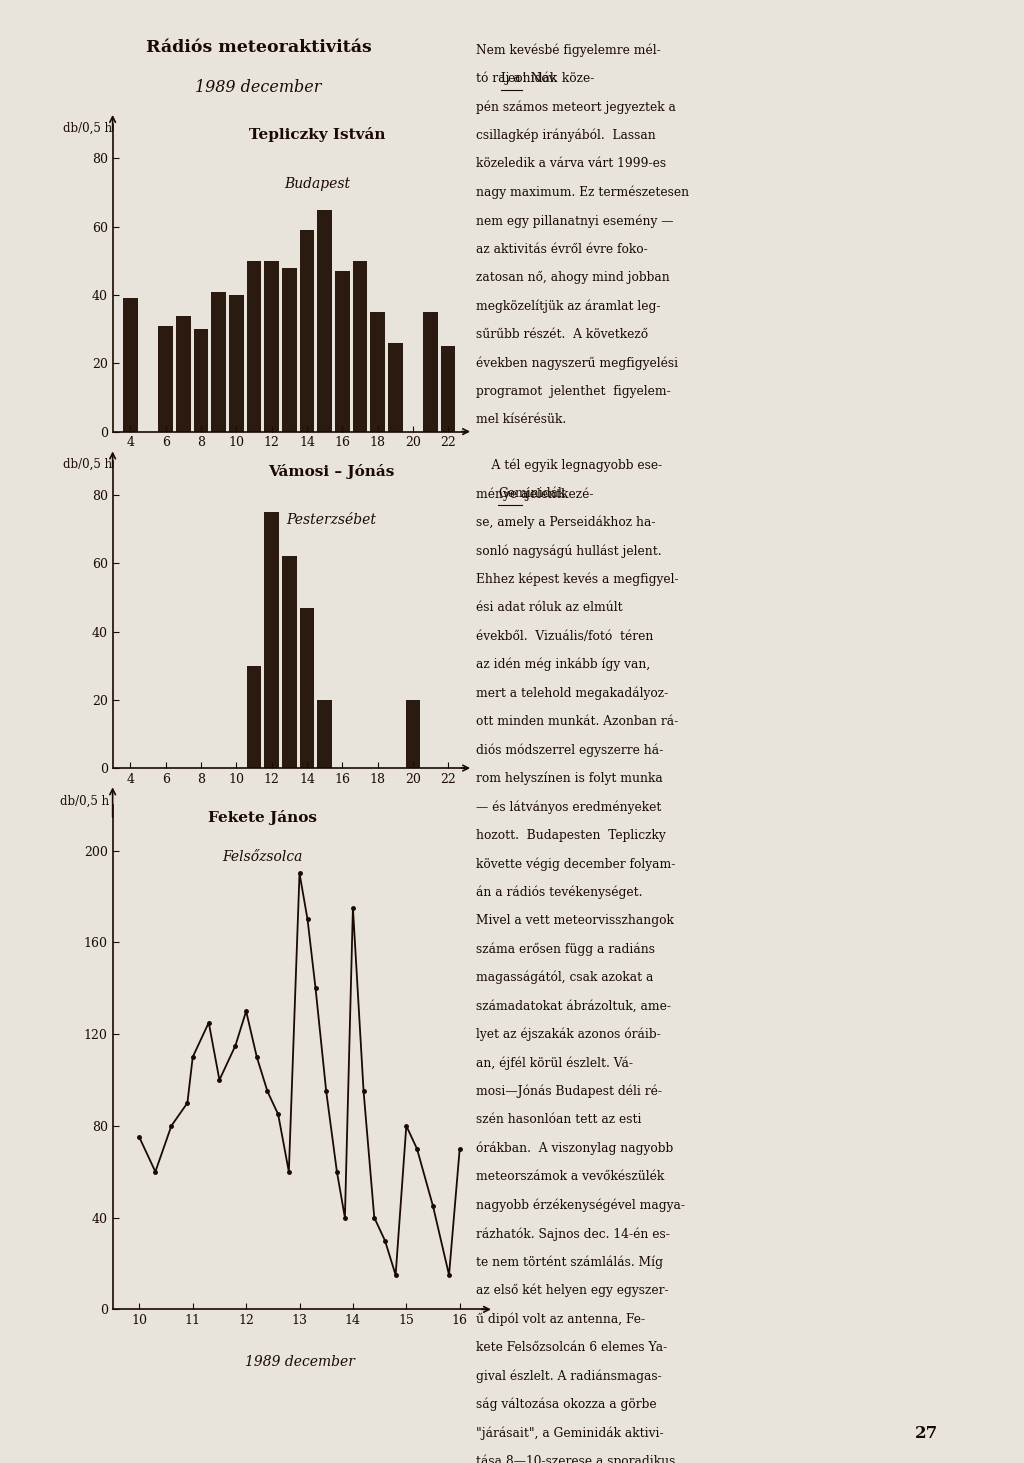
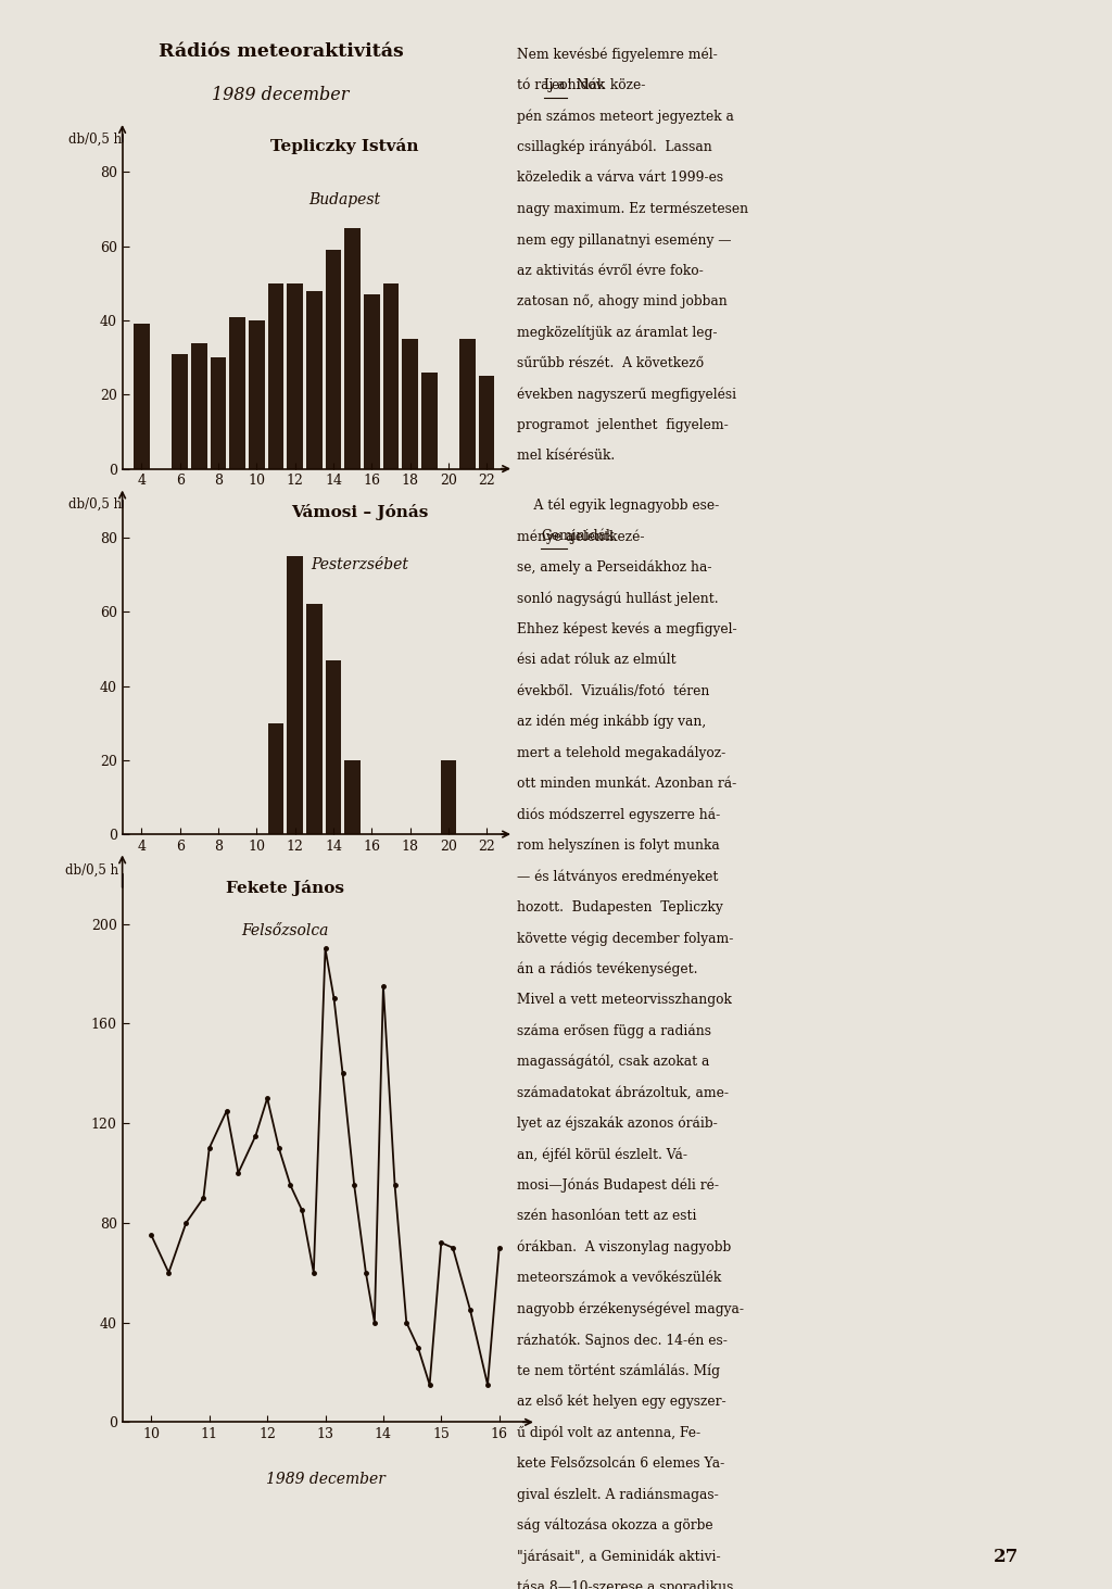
15: 80 -> 72
